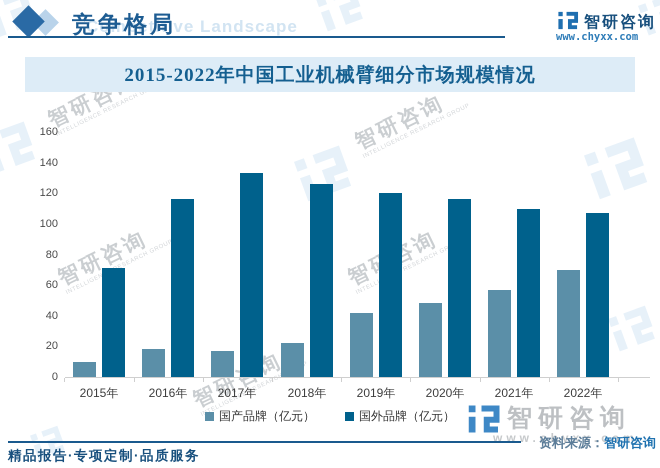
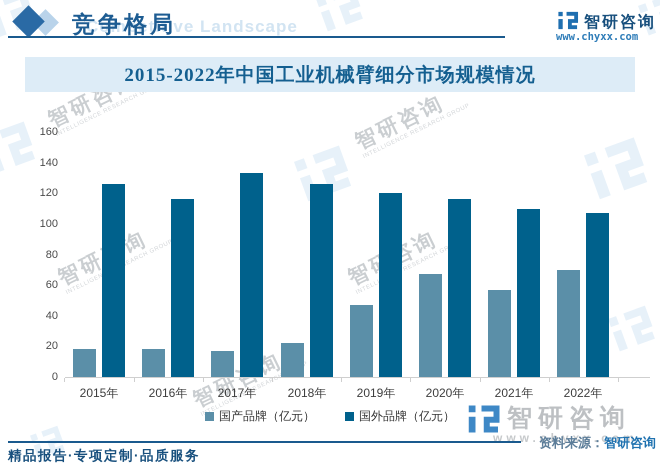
国产品牌（亿元）/2015年: 10 -> 18
国外品牌（亿元）/2015年: 71 -> 126
国产品牌（亿元）/2019年: 42 -> 47
国产品牌（亿元）/2020年: 48 -> 67
